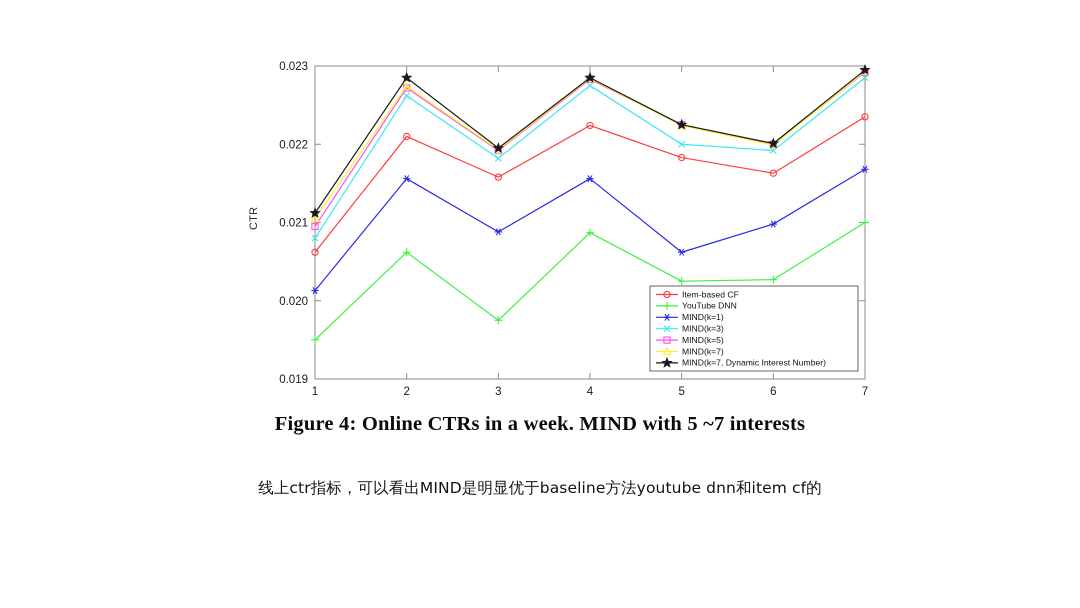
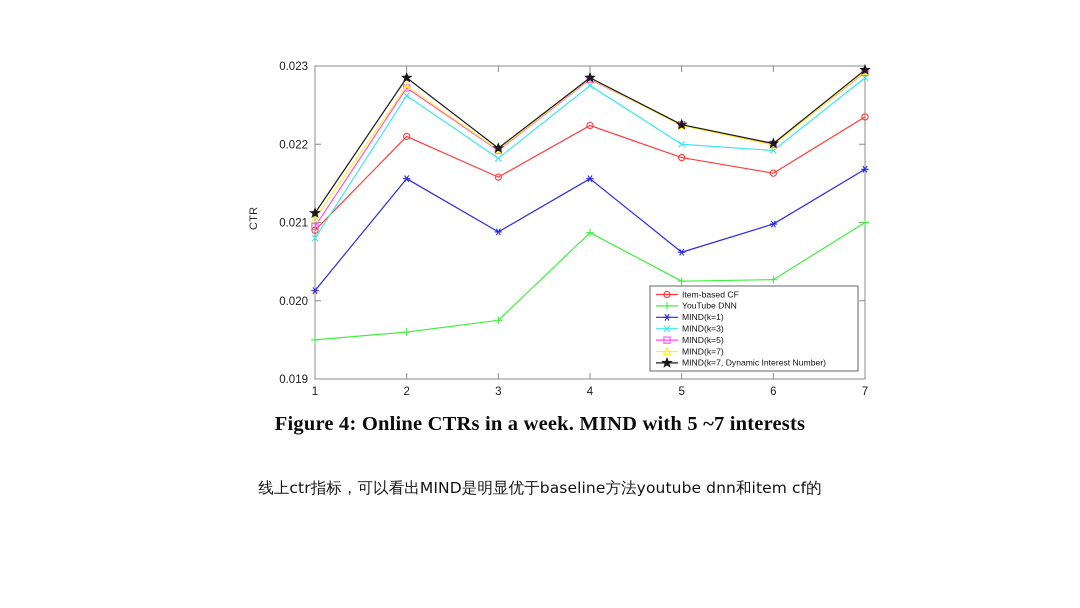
Item-based CF/1: 0.0206 -> 0.0209
YouTube DNN/2: 0.0206 -> 0.0196
